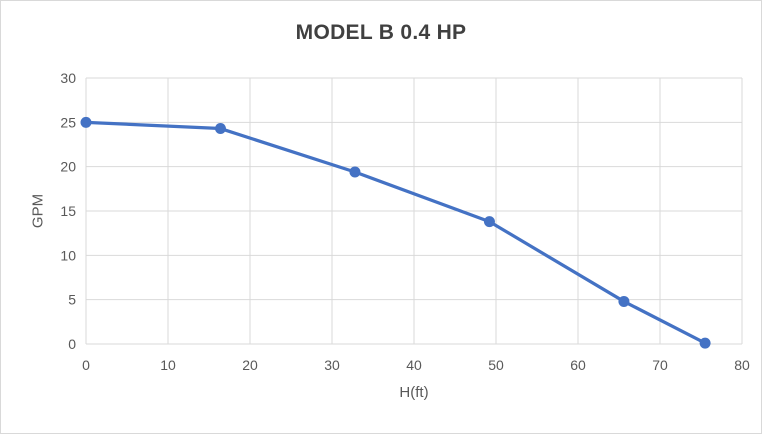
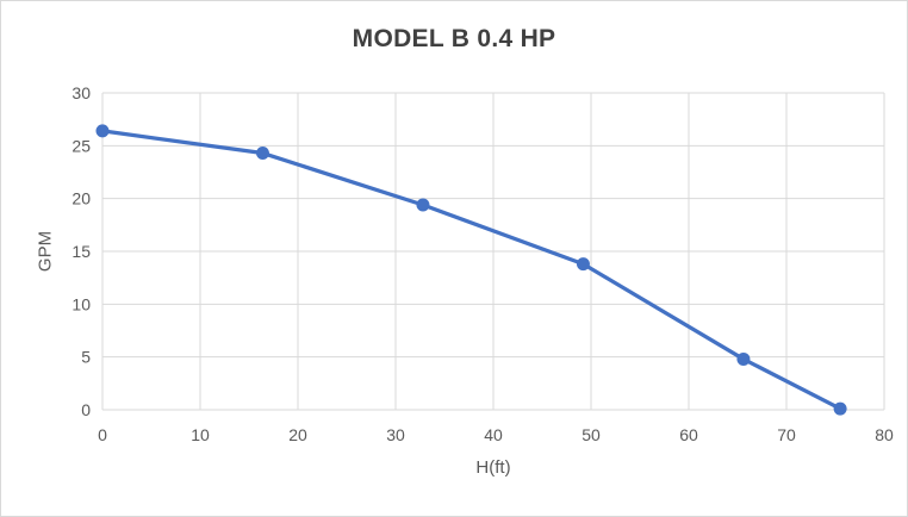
0: 25 -> 26
